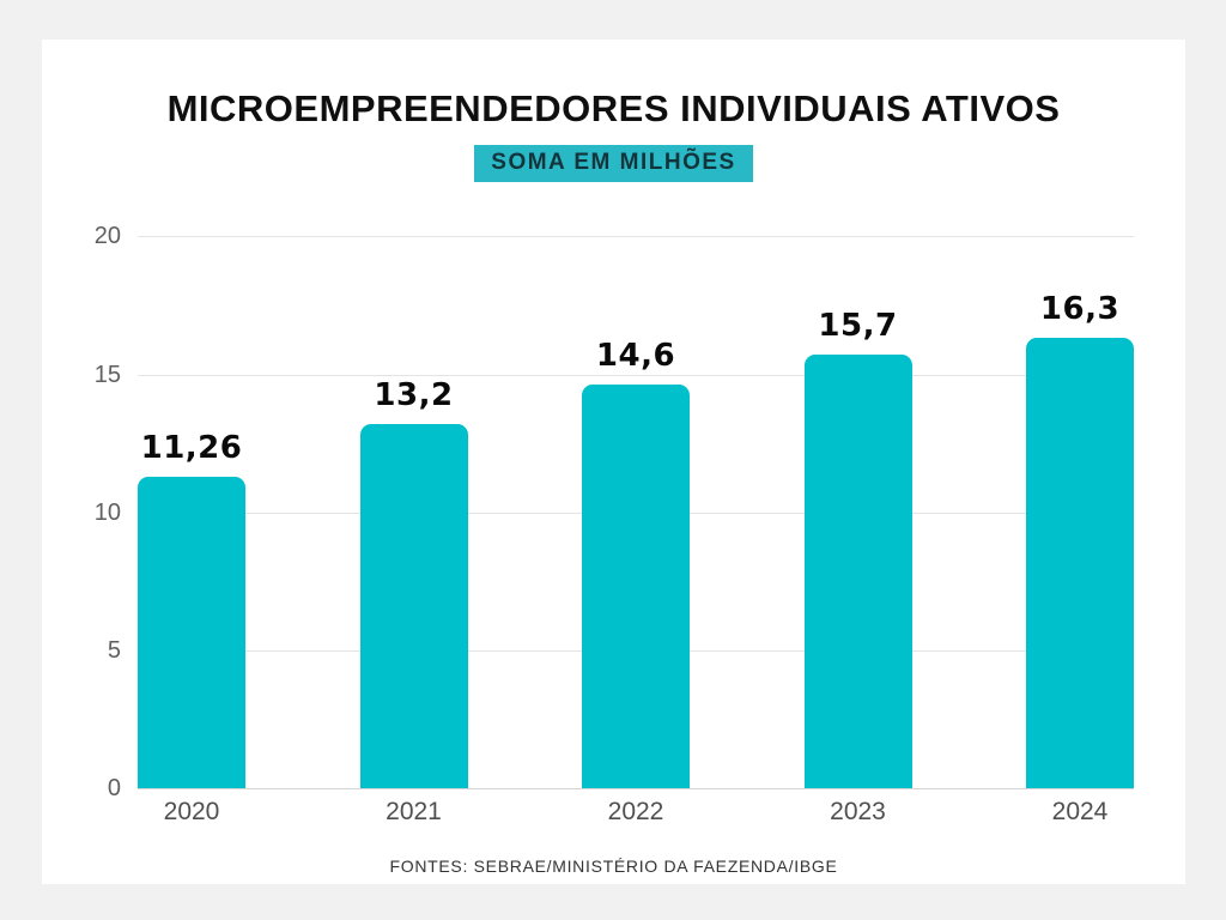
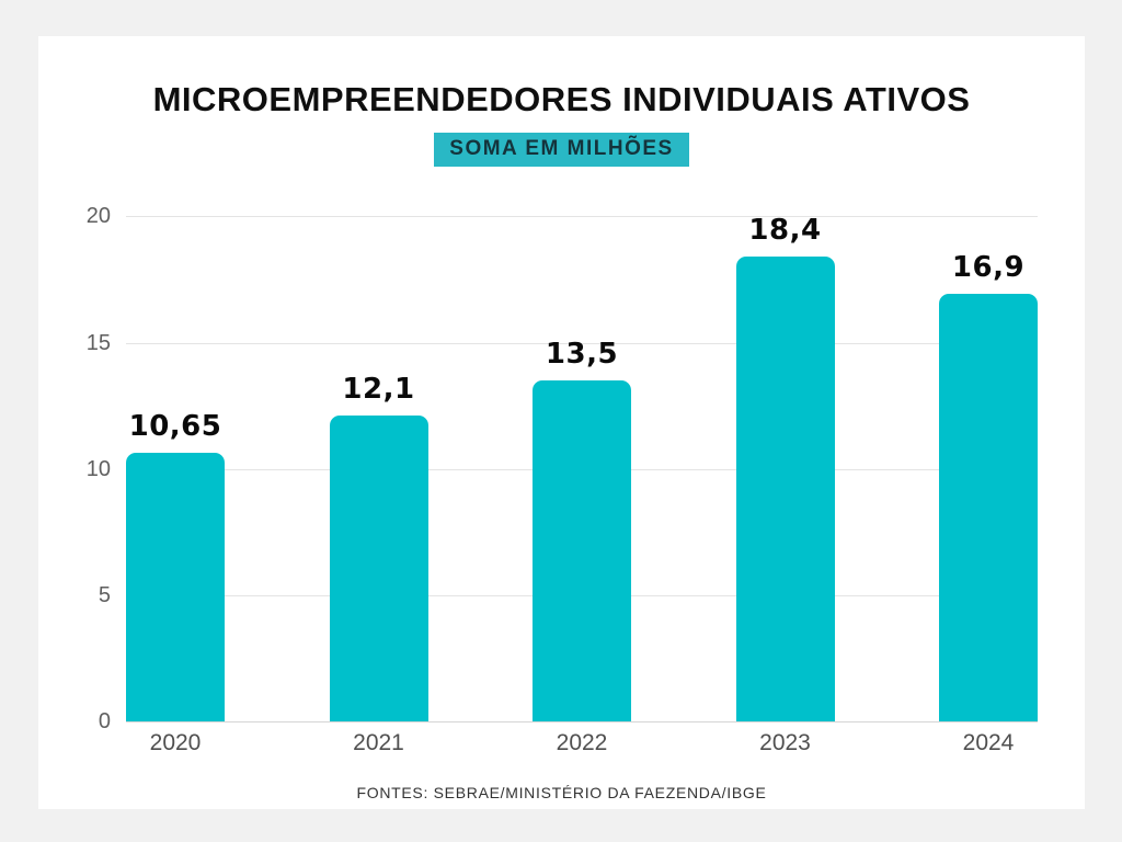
2020: 11,26 -> 10,65
2021: 13,2 -> 12,1
2022: 14,6 -> 13,5
2023: 15,7 -> 18,4
2024: 16,3 -> 16,9
